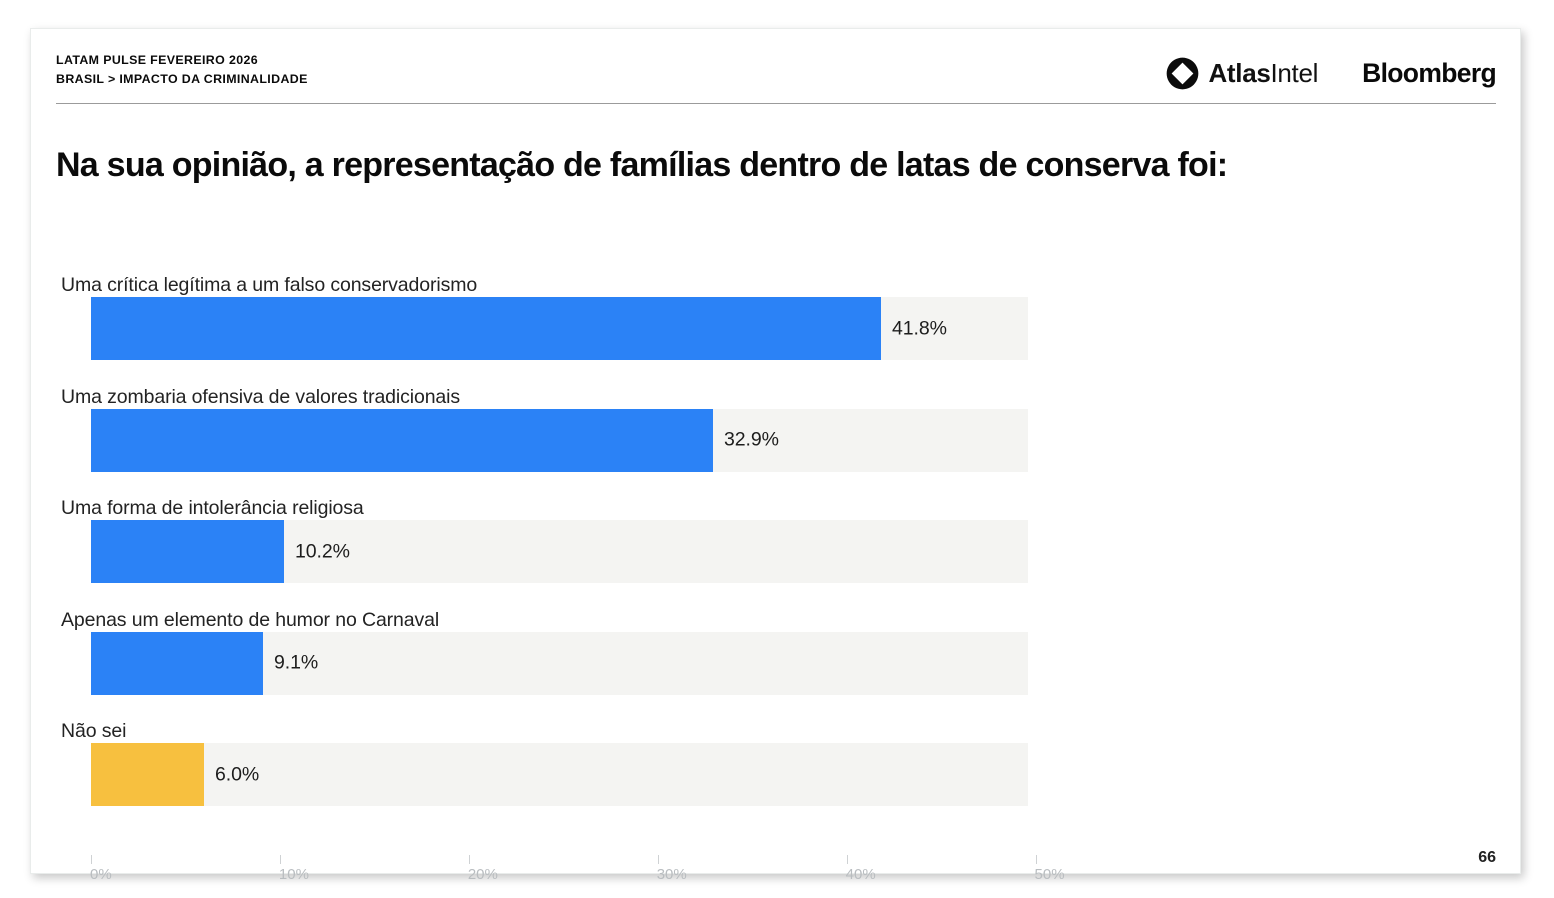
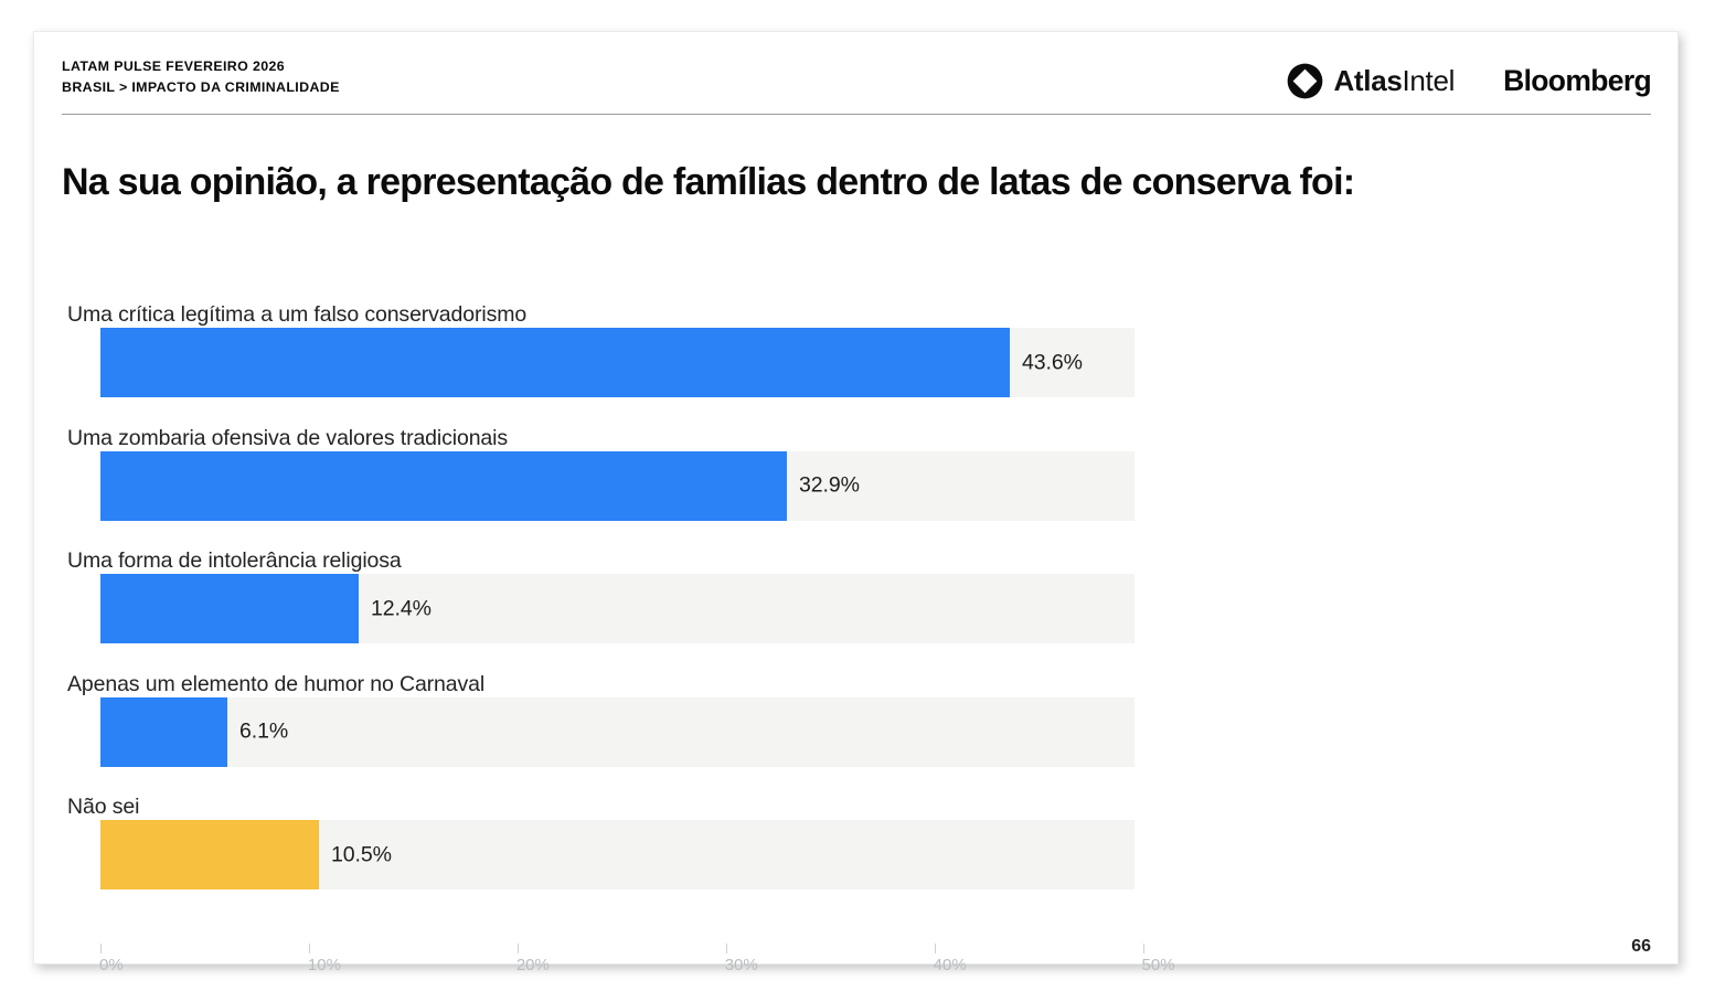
Uma crítica legítima a um falso conservadorismo: 41.8% -> 43.6%
Uma forma de intolerância religiosa: 10.2% -> 12.4%
Apenas um elemento de humor no Carnaval: 9.1% -> 6.1%
Não sei: 6.0% -> 10.5%
